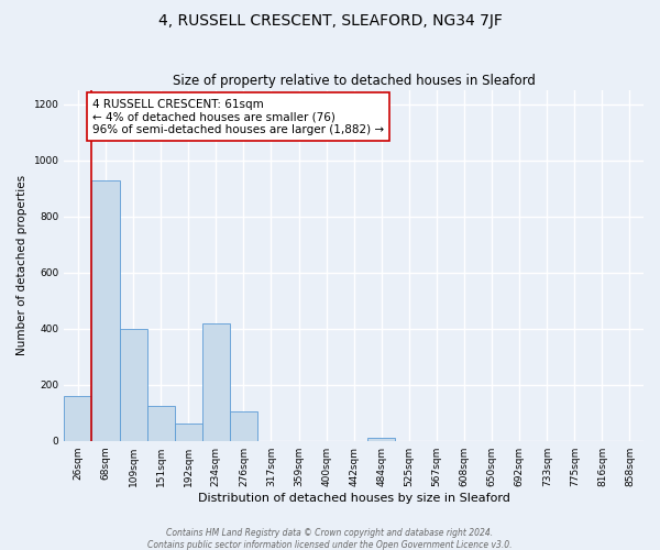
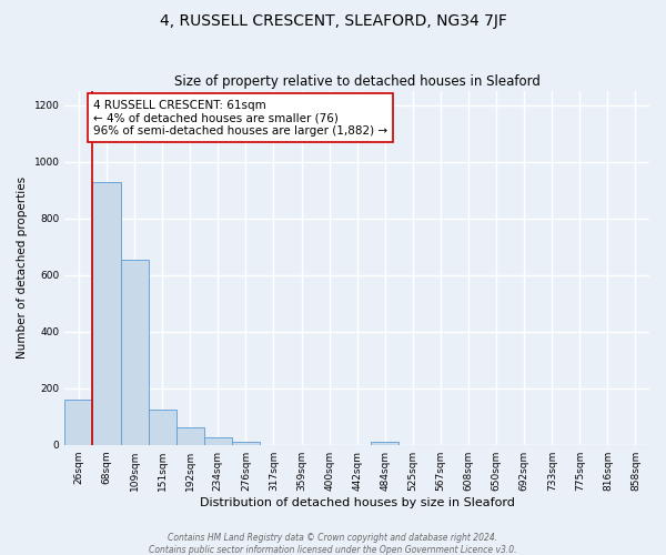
109sqm: 400 -> 655
234sqm: 420 -> 28
276sqm: 105 -> 10
